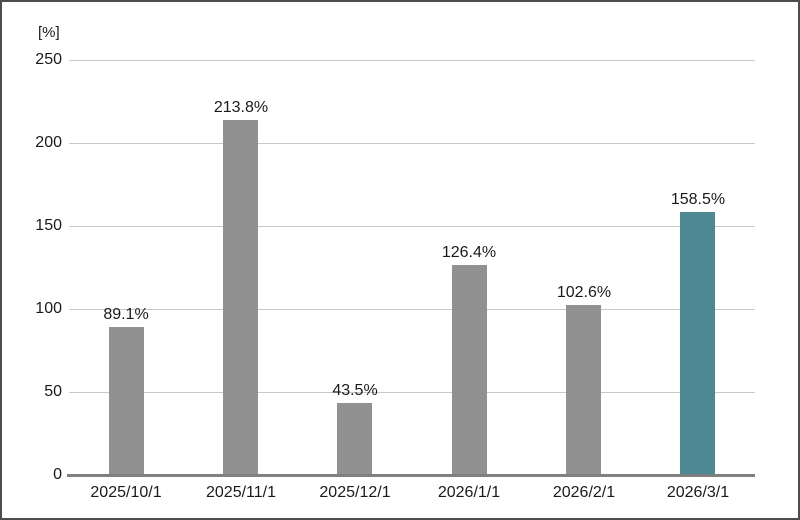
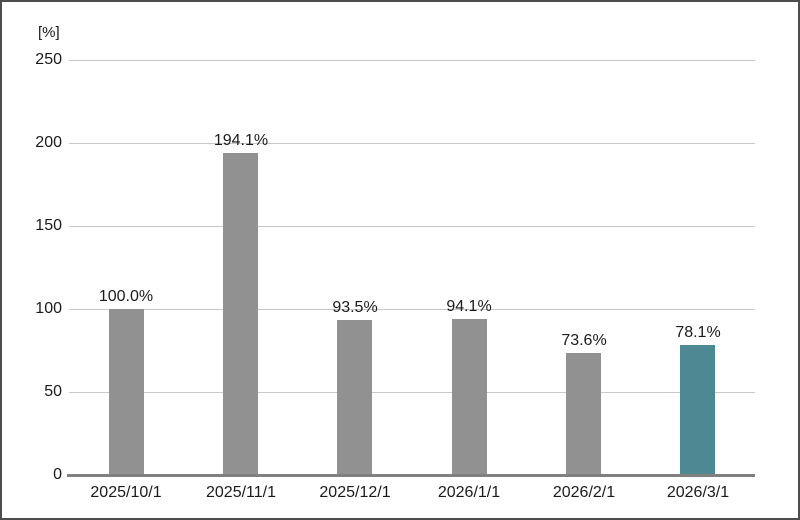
2025/10/1: 89.1% -> 100.0%
2025/11/1: 213.8% -> 194.1%
2025/12/1: 43.5% -> 93.5%
2026/1/1: 126.4% -> 94.1%
2026/2/1: 102.6% -> 73.6%
2026/3/1: 158.5% -> 78.1%
